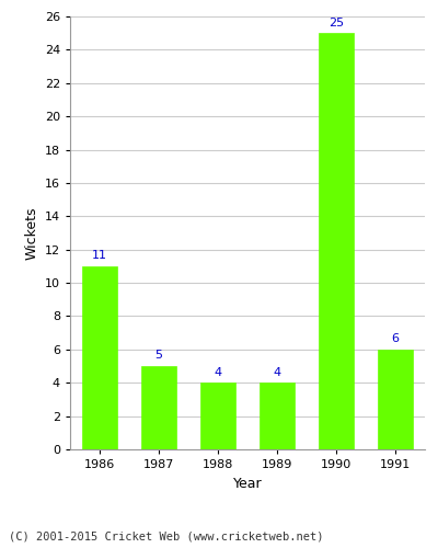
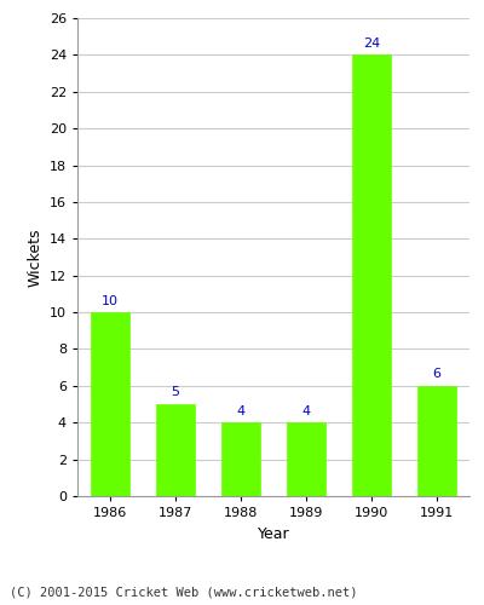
1986: 11 -> 10
1990: 25 -> 24
